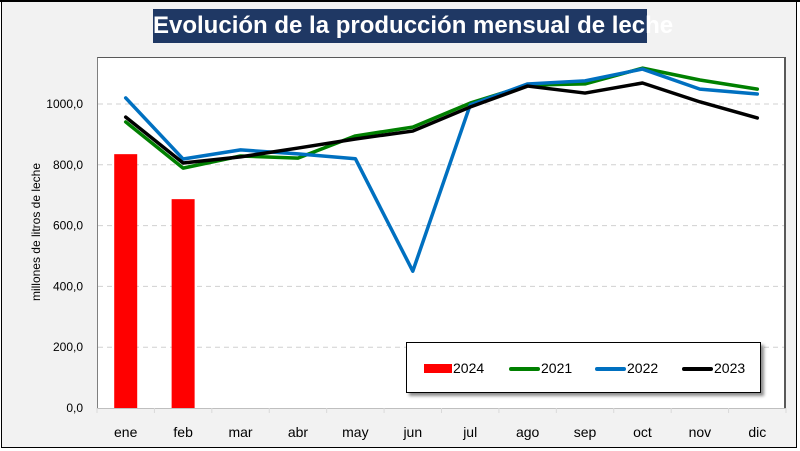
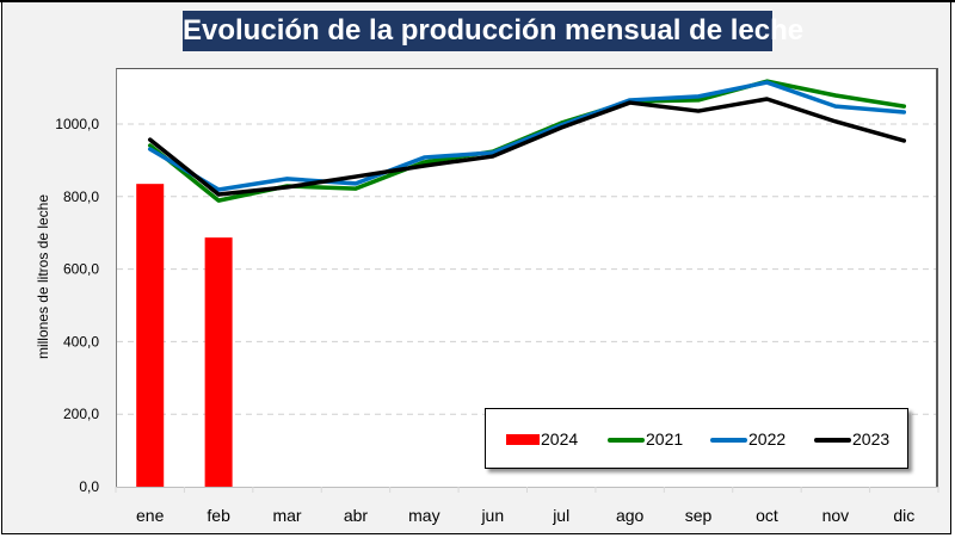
2022/ene: 1020 -> 930
2022/may: 820 -> 910
2022/jun: 450 -> 920
